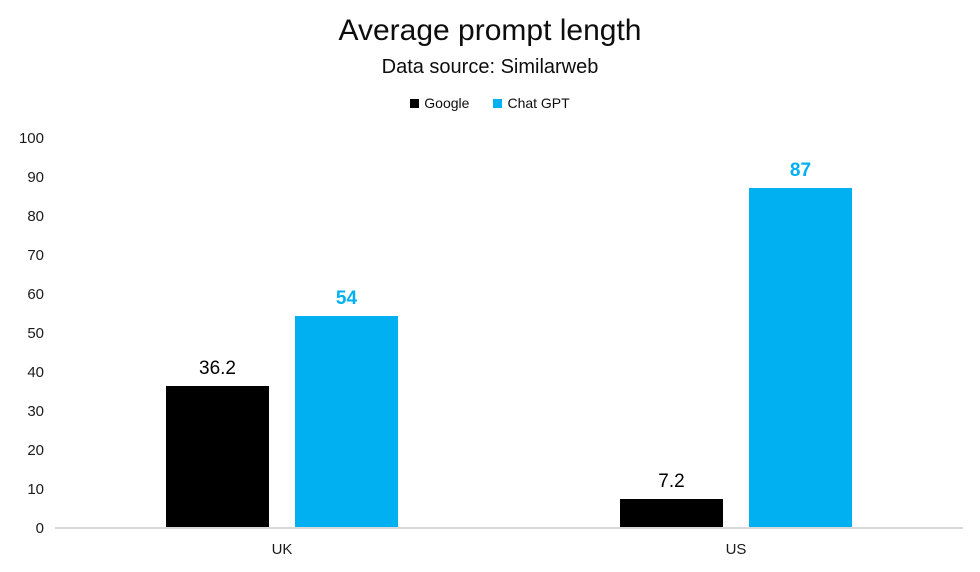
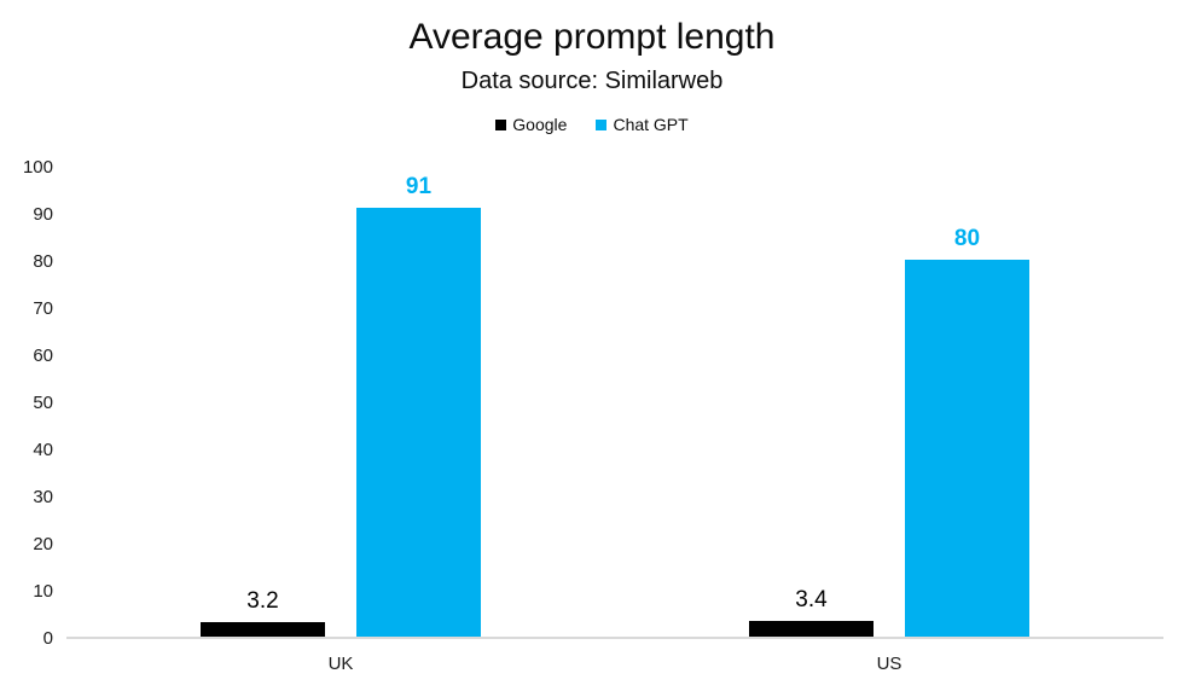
Google/UK: 36.2 -> 3.2
Chat GPT/UK: 54 -> 91
Google/US: 7.2 -> 3.4
Chat GPT/US: 87 -> 80
